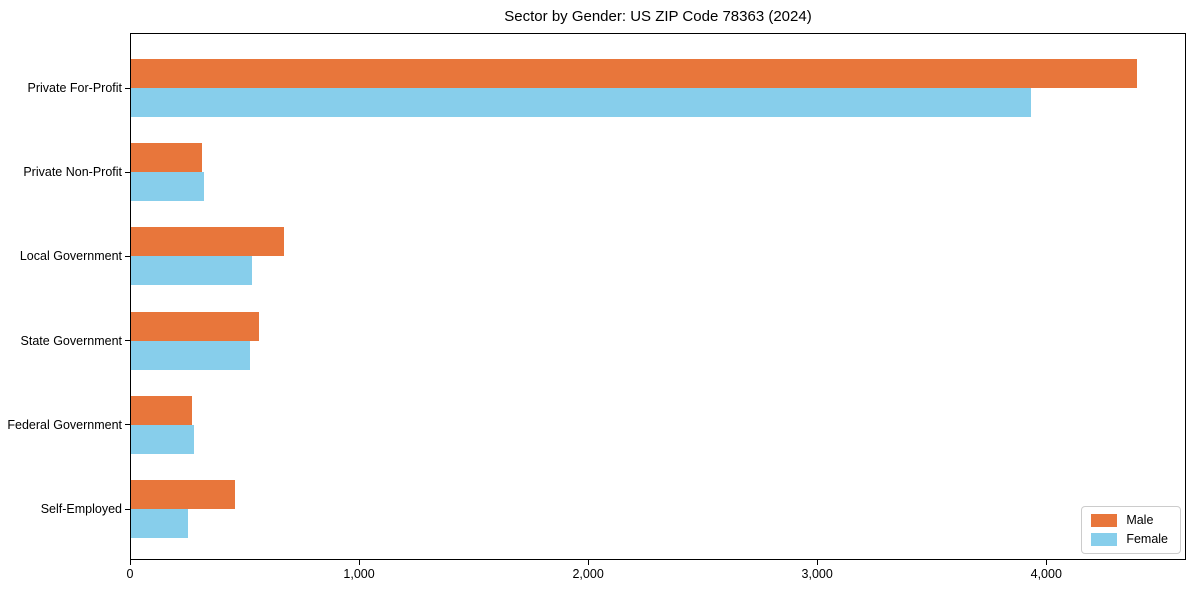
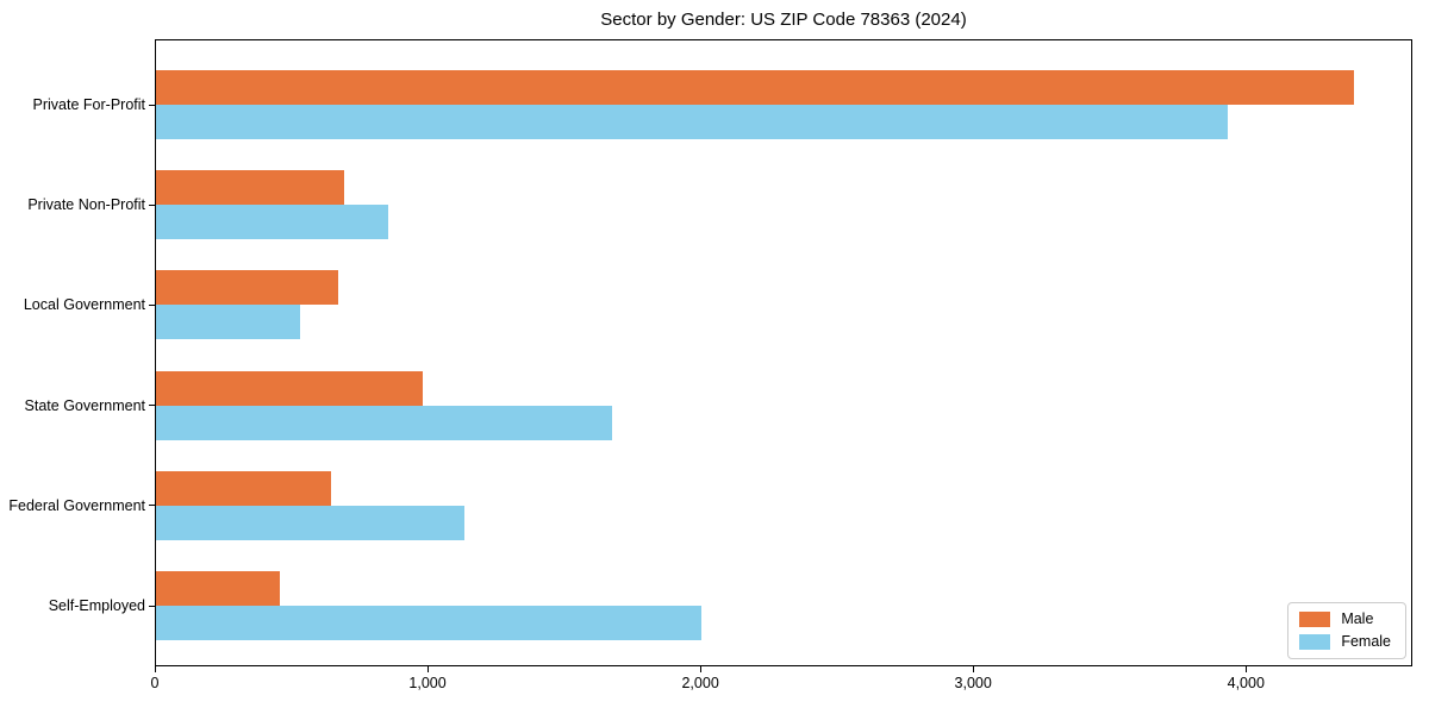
Male/Private Non-Profit: 310 -> 690
Female/Private Non-Profit: 320 -> 850
Male/State Government: 560 -> 980
Female/State Government: 520 -> 1670
Male/Federal Government: 260 -> 640
Female/Federal Government: 280 -> 1130
Female/Self-Employed: 250 -> 2000
